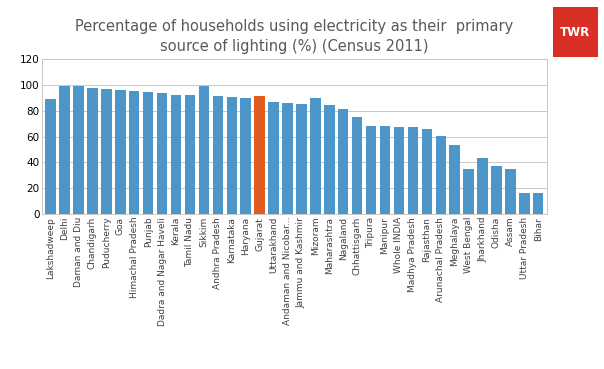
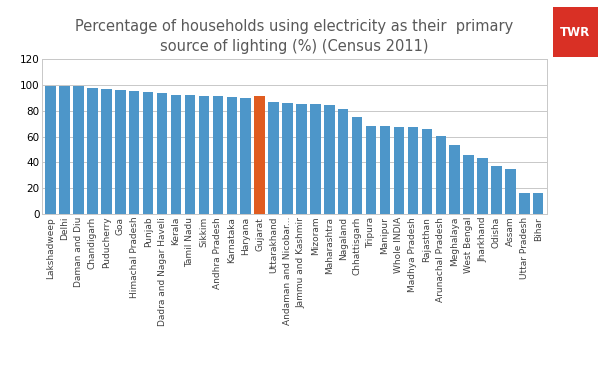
Lakshadweep: 89 -> 100
Sikkim: 99 -> 91
Mizoram: 90 -> 85
West Bengal: 35 -> 46
